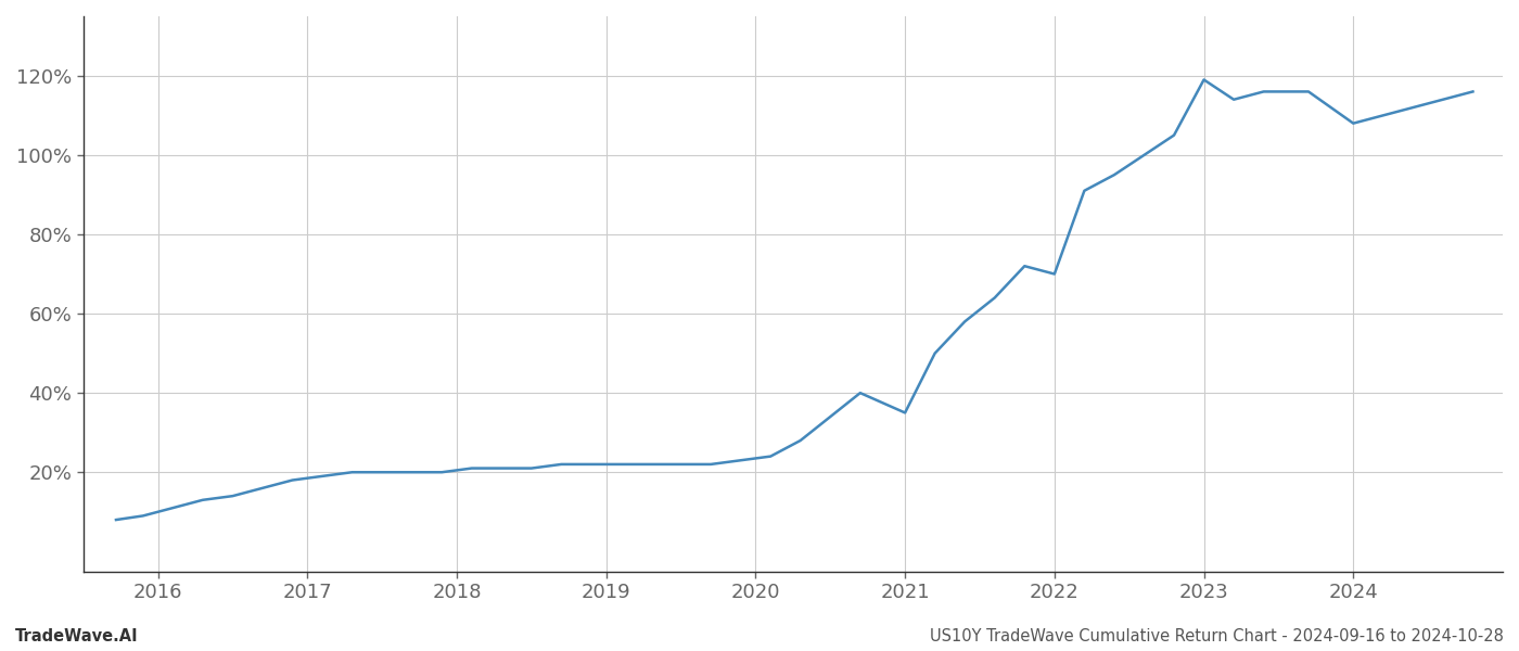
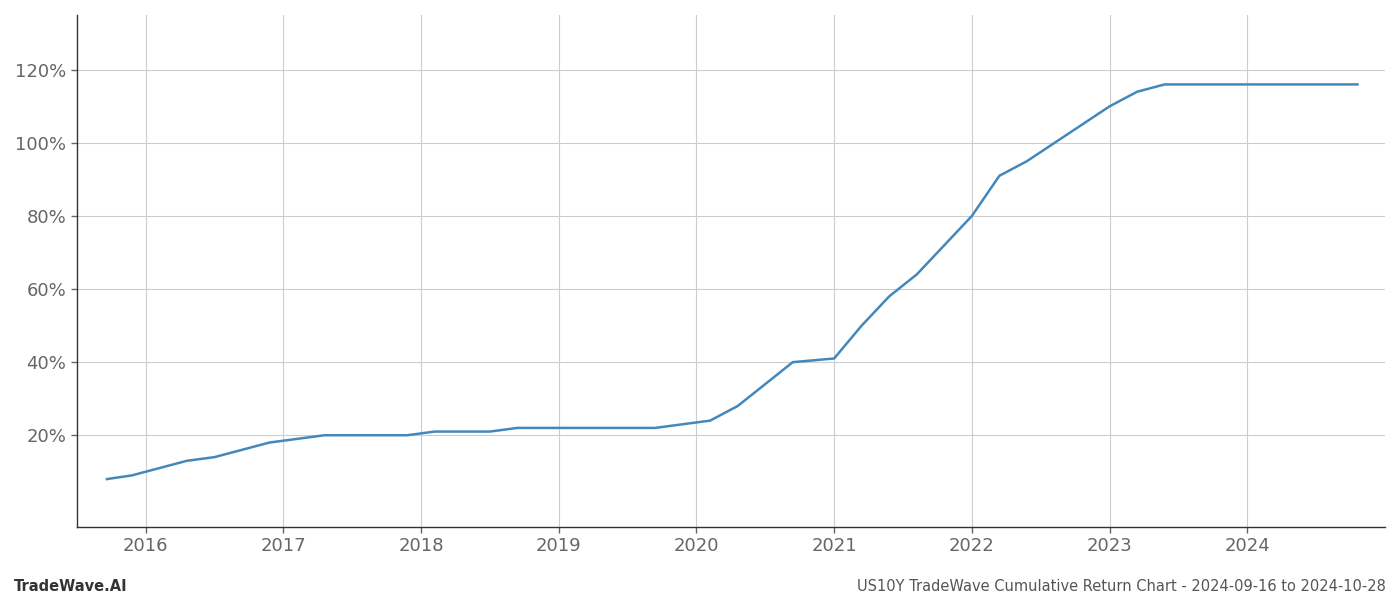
2021: 35% -> 41%
2022: 70% -> 80%
2023: 119% -> 110%
2024: 108% -> 116%
